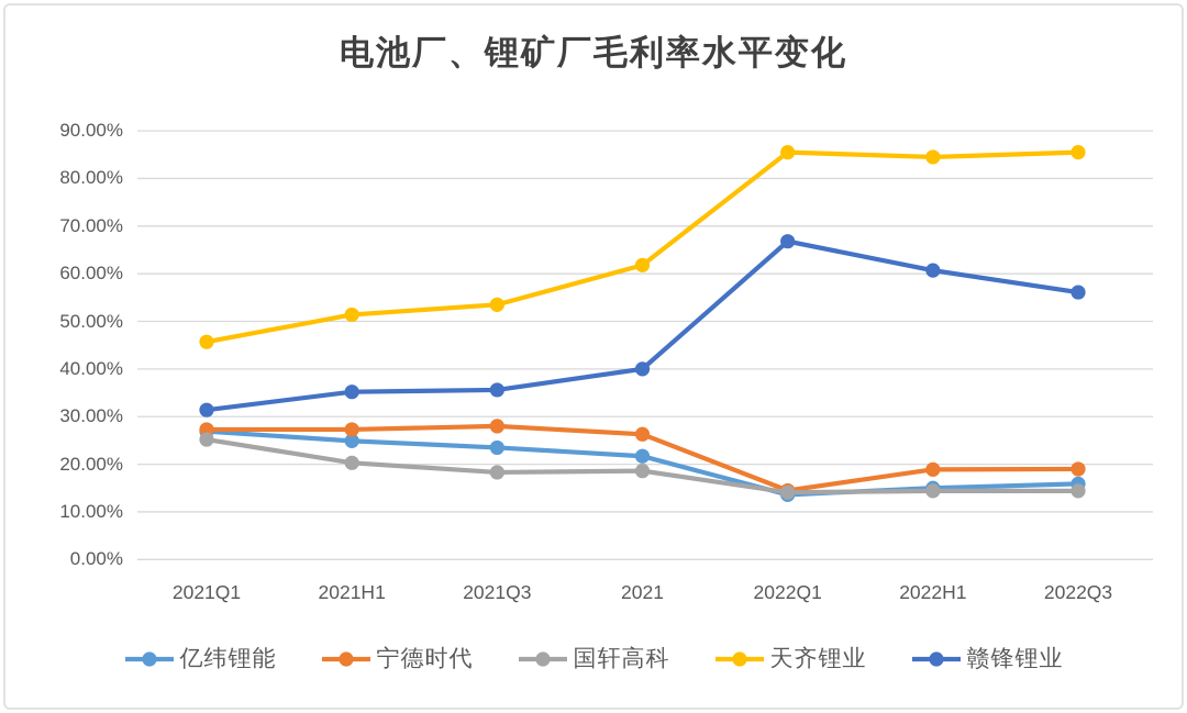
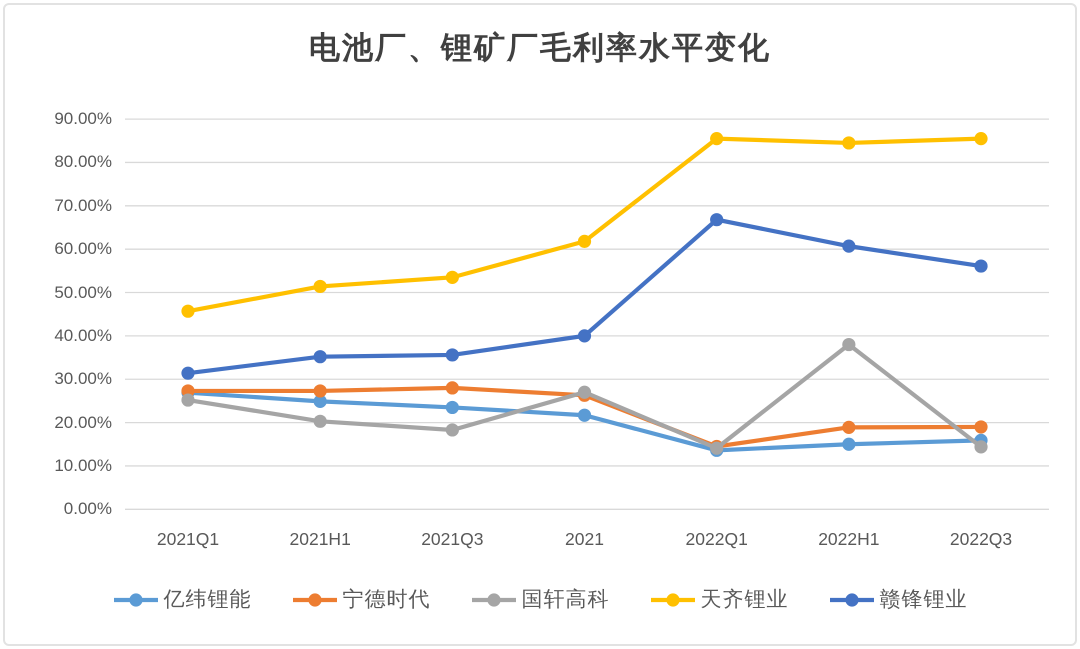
国轩高科/2021: 19% -> 27%
国轩高科/2022H1: 14% -> 38%
